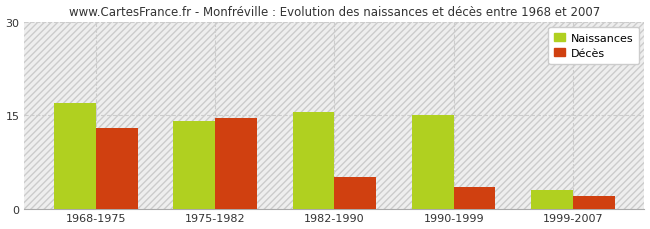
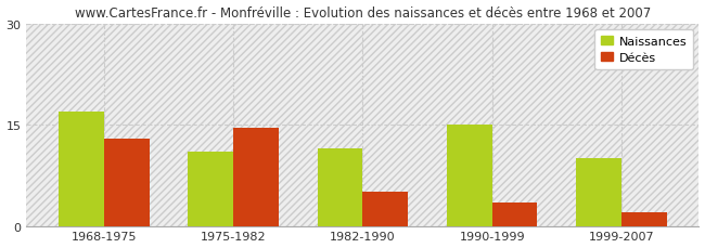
Naissances/1975-1982: 14.0 -> 11.0
Naissances/1982-1990: 15.5 -> 11.4
Naissances/1999-2007: 3.0 -> 10.0
